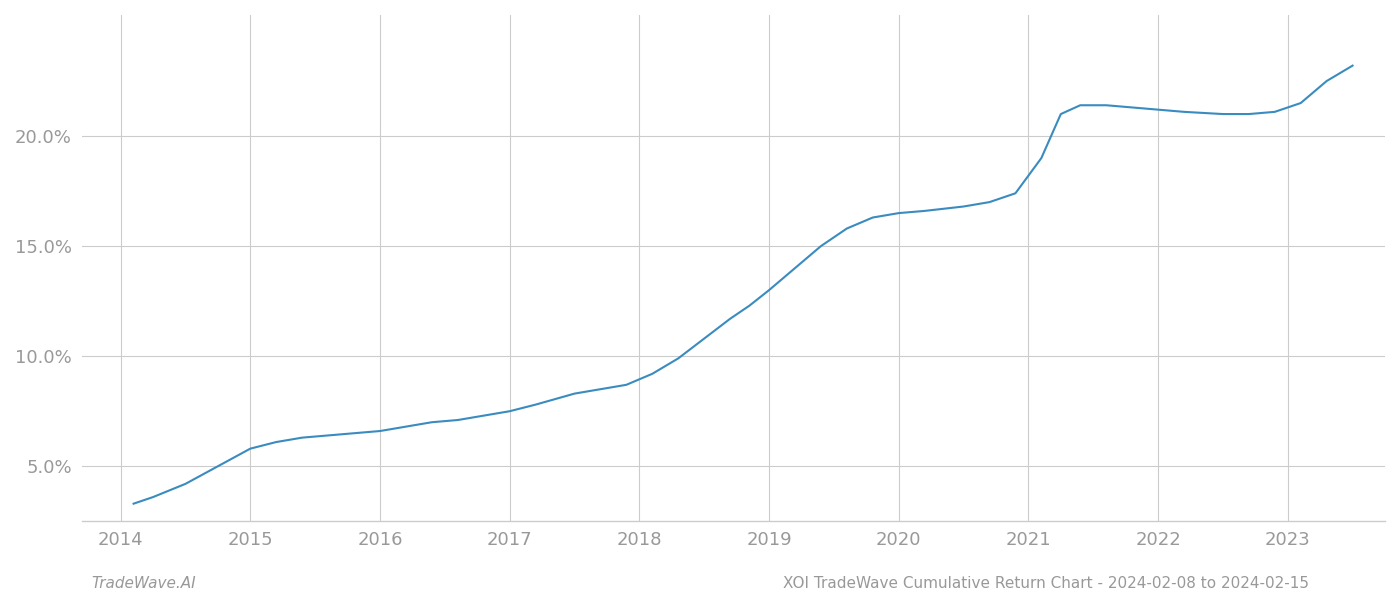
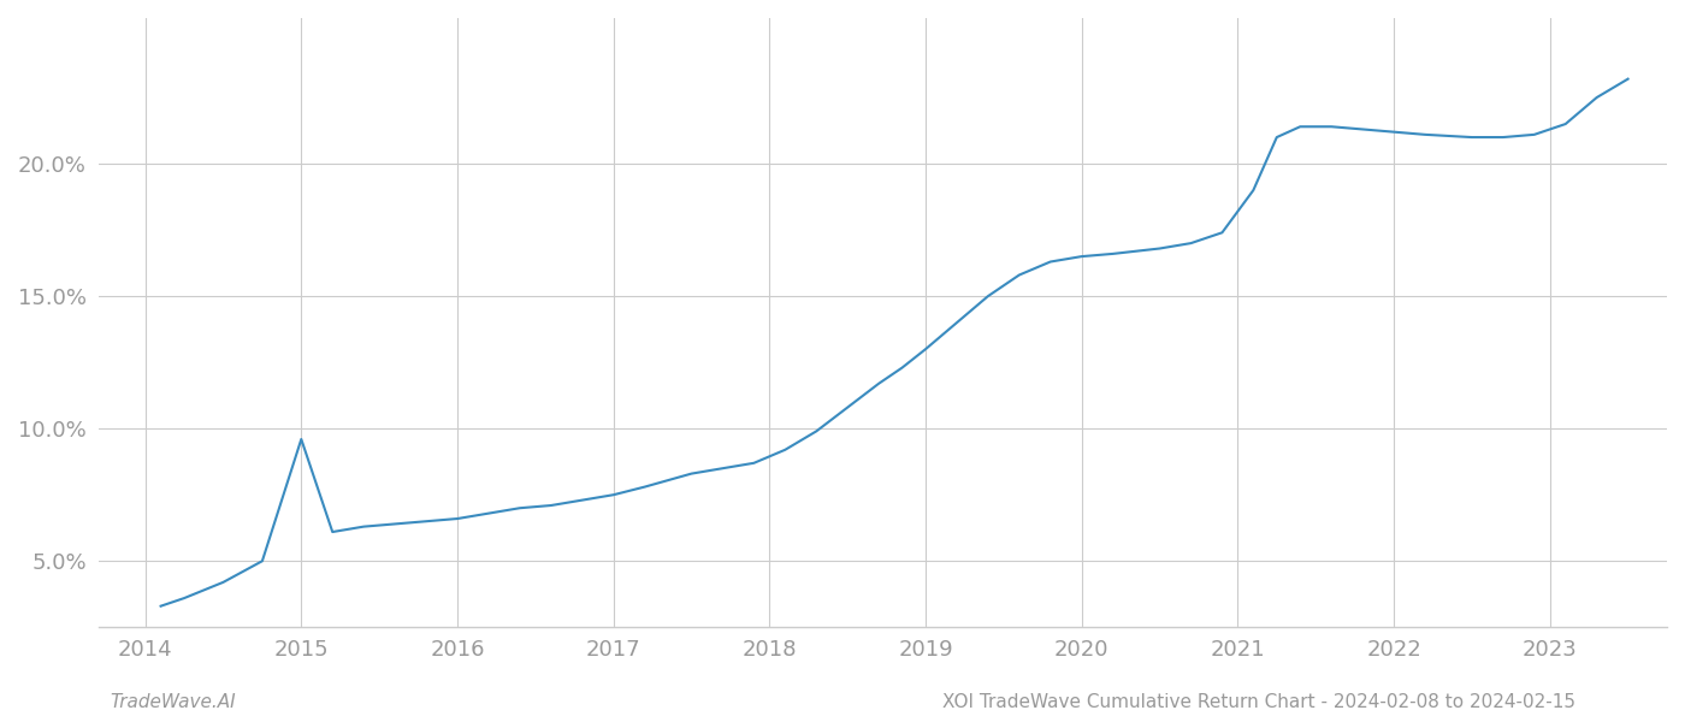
2015: 5.8% -> 9.6%
